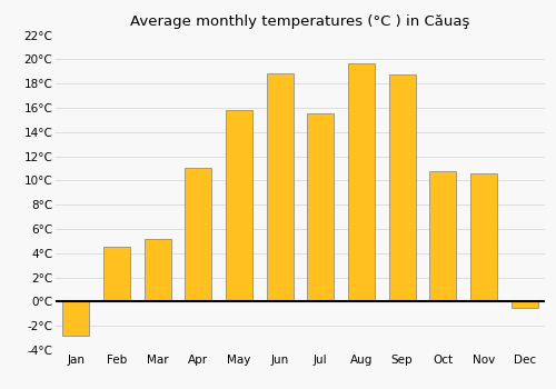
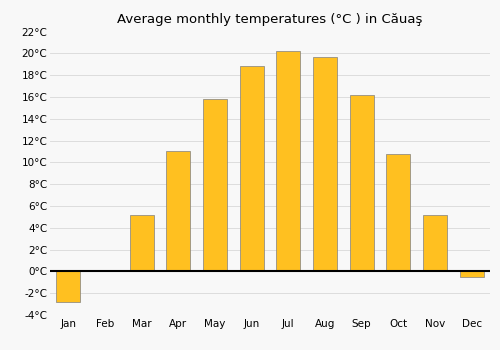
Feb: 4.5°C -> 0.1°C
Jul: 15.5°C -> 20.2°C
Sep: 18.7°C -> 16.2°C
Nov: 10.6°C -> 5.2°C
